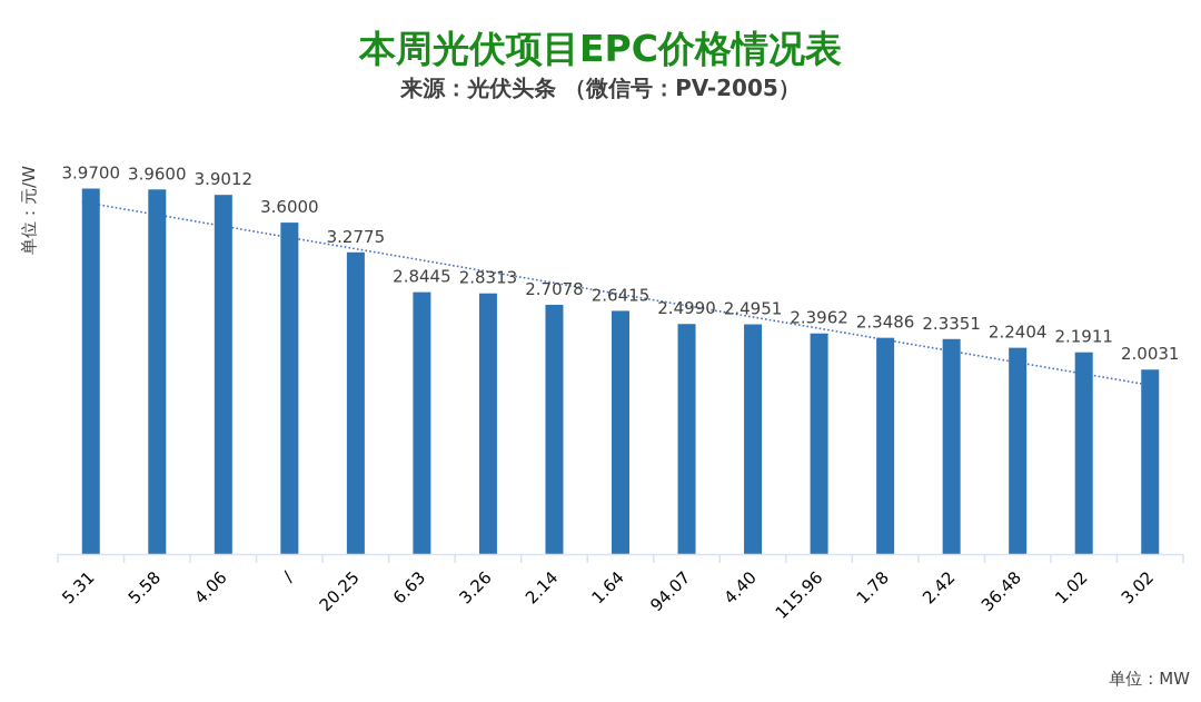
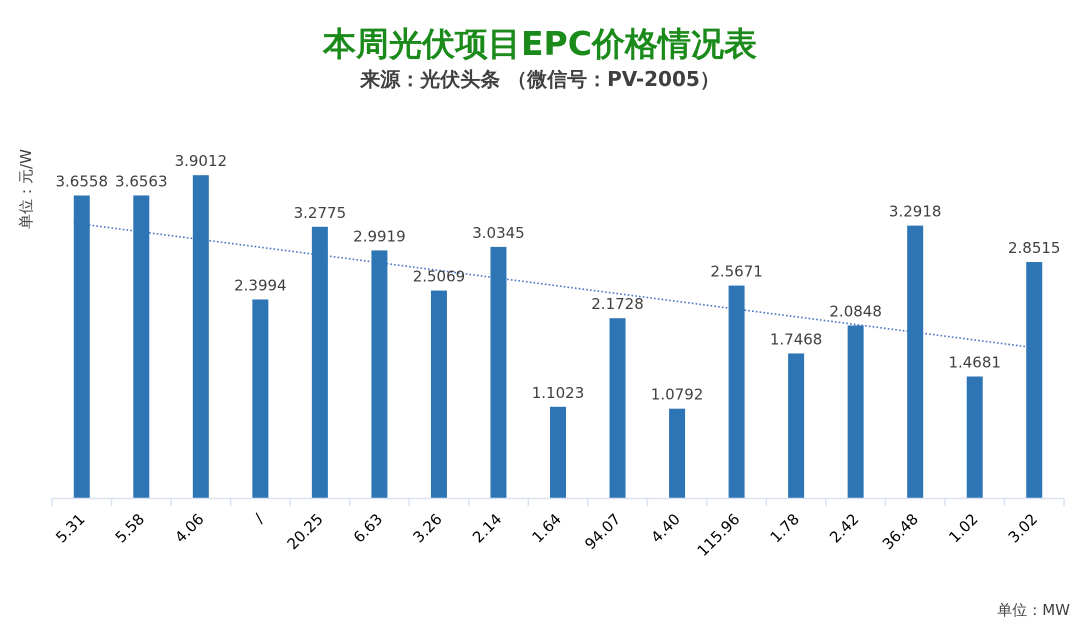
5.31: 3.9700 -> 3.6558
5.58: 3.9600 -> 3.6563
/: 3.6000 -> 2.3994
6.63: 2.8445 -> 2.9919
3.26: 2.8313 -> 2.5069
2.14: 2.7078 -> 3.0345
1.64: 2.6415 -> 1.1023
94.07: 2.4990 -> 2.1728
4.40: 2.4951 -> 1.0792
115.96: 2.3962 -> 2.5671
1.78: 2.3486 -> 1.7468
2.42: 2.3351 -> 2.0848
36.48: 2.2404 -> 3.2918
1.02: 2.1911 -> 1.4681
3.02: 2.0031 -> 2.8515
